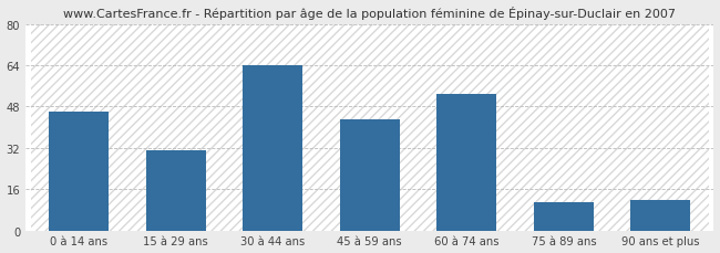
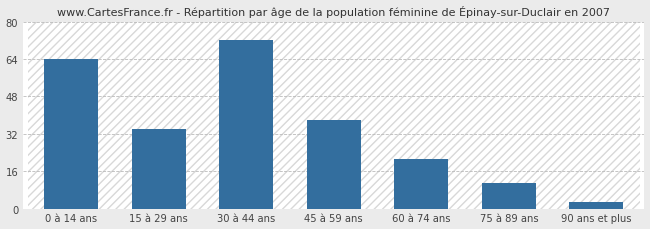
0 à 14 ans: 46 -> 64
15 à 29 ans: 31 -> 34
30 à 44 ans: 64 -> 72
45 à 59 ans: 43 -> 38
60 à 74 ans: 53 -> 21
90 ans et plus: 12 -> 3
